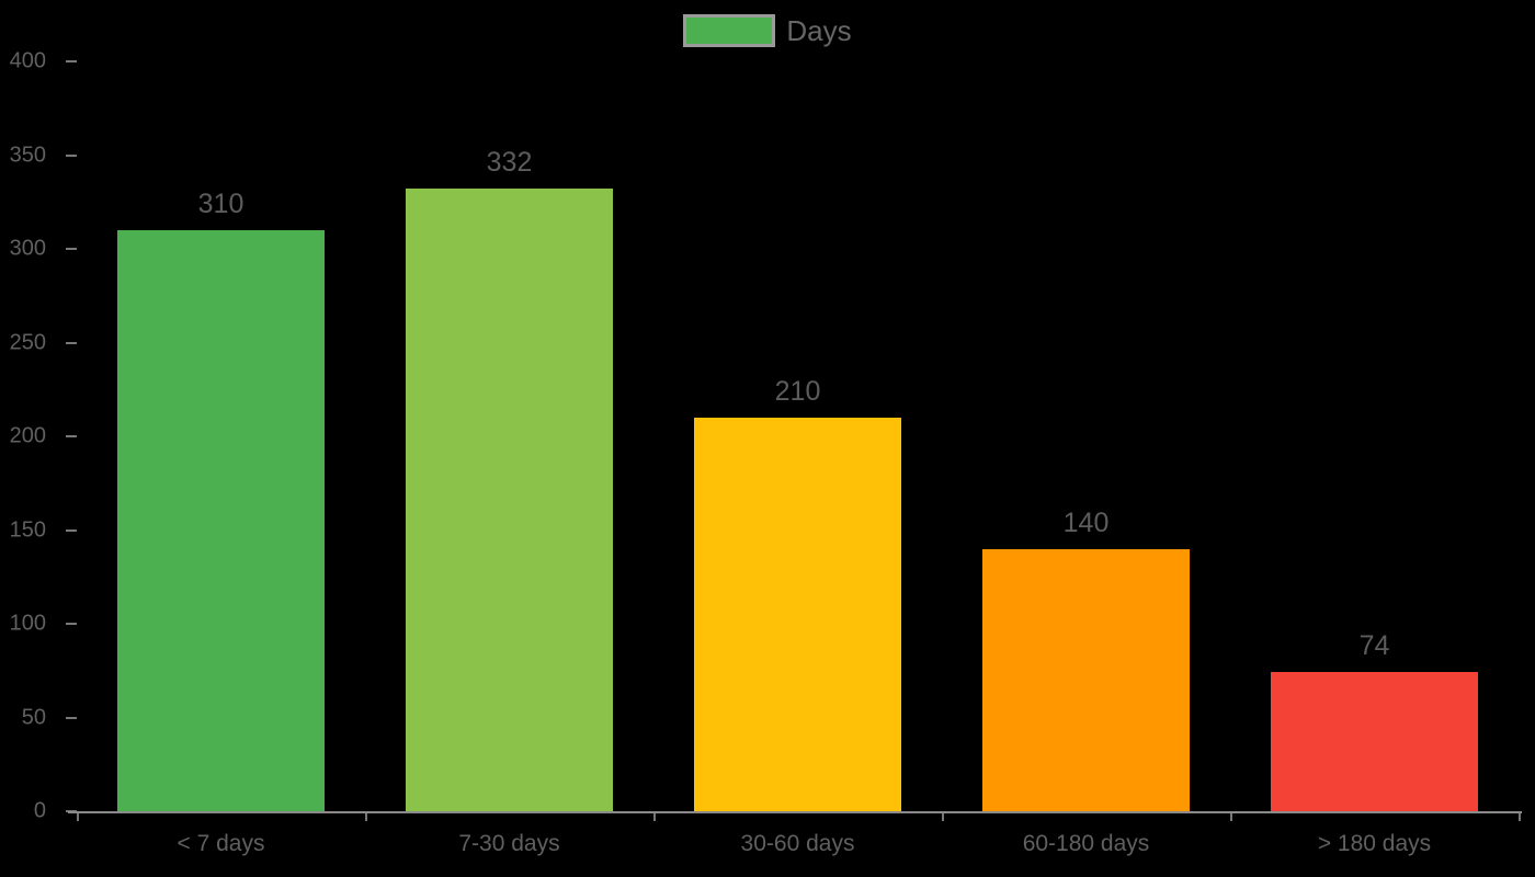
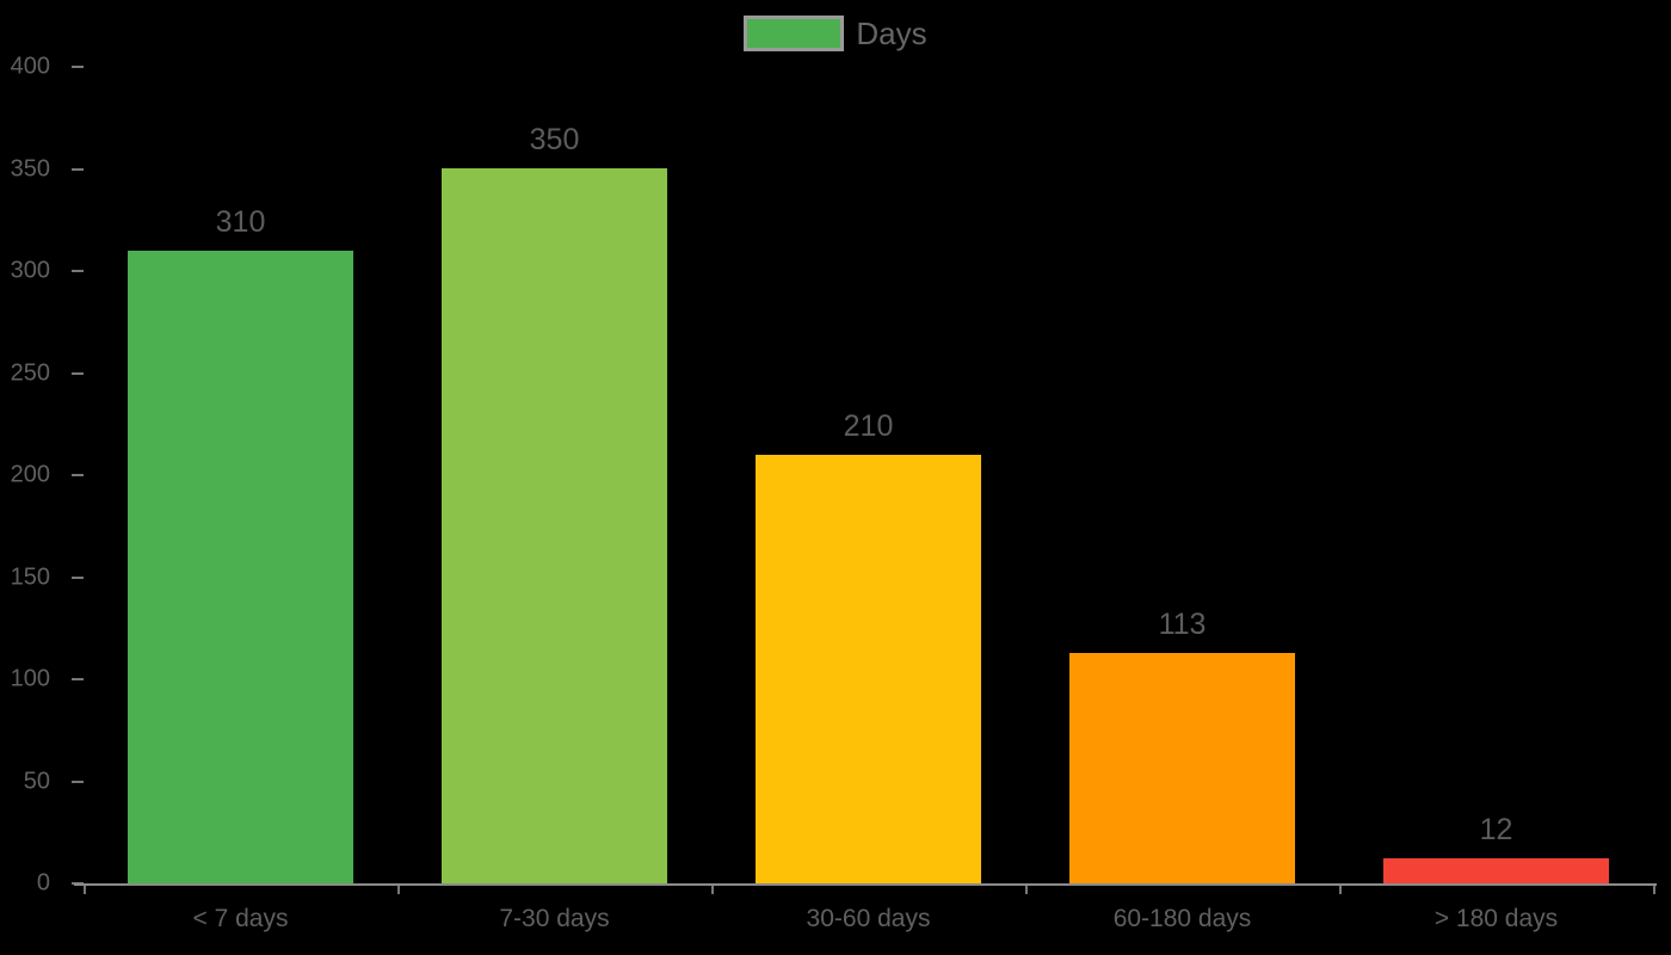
7-30 days: 332 -> 350
60-180 days: 140 -> 113
> 180 days: 74 -> 12
